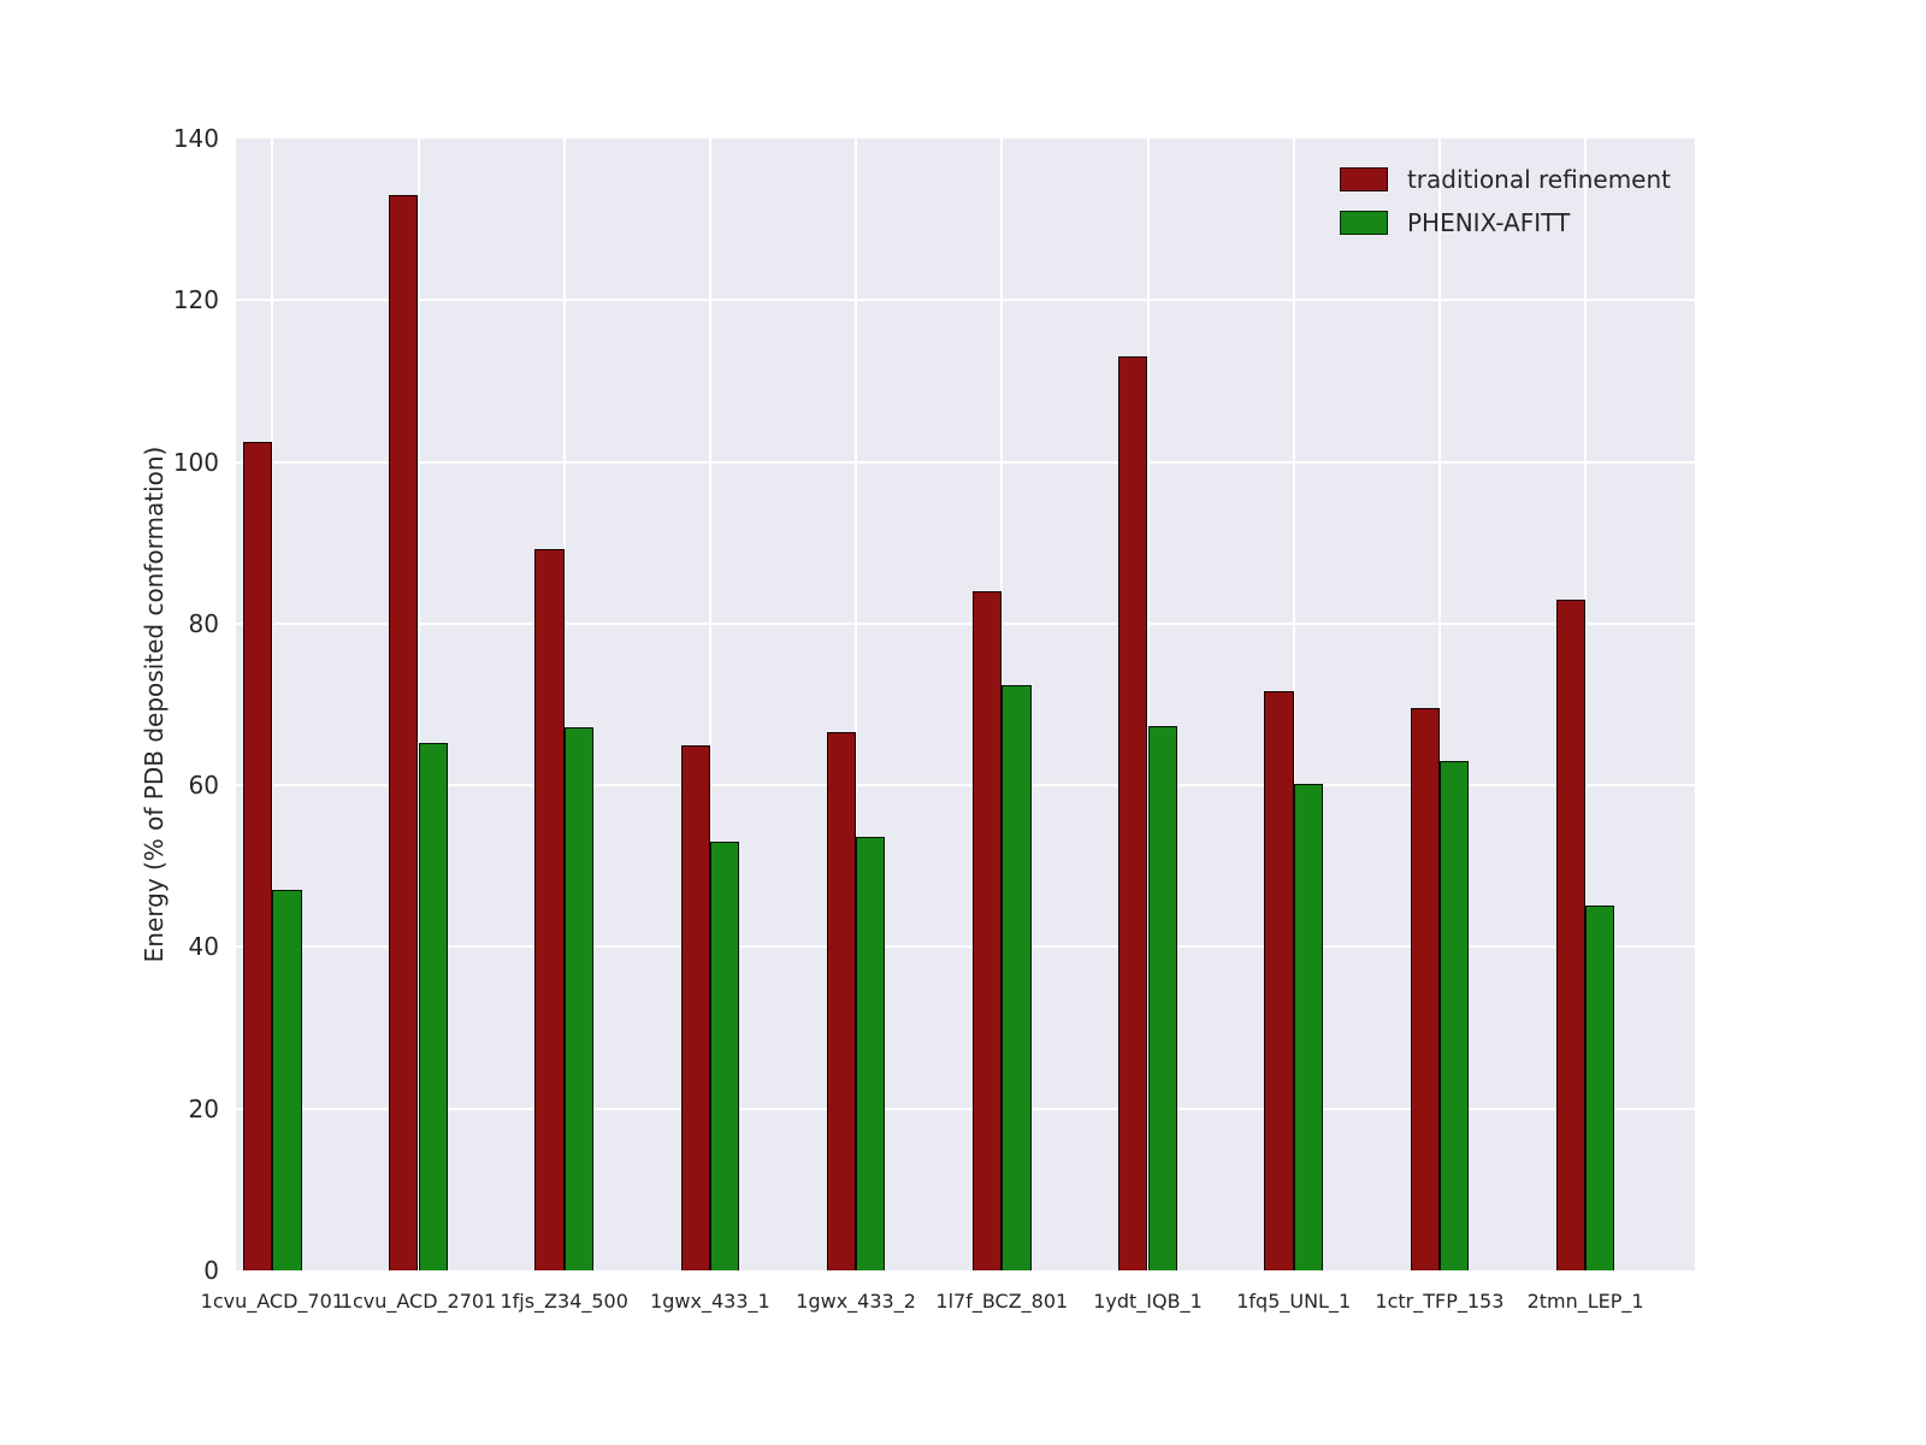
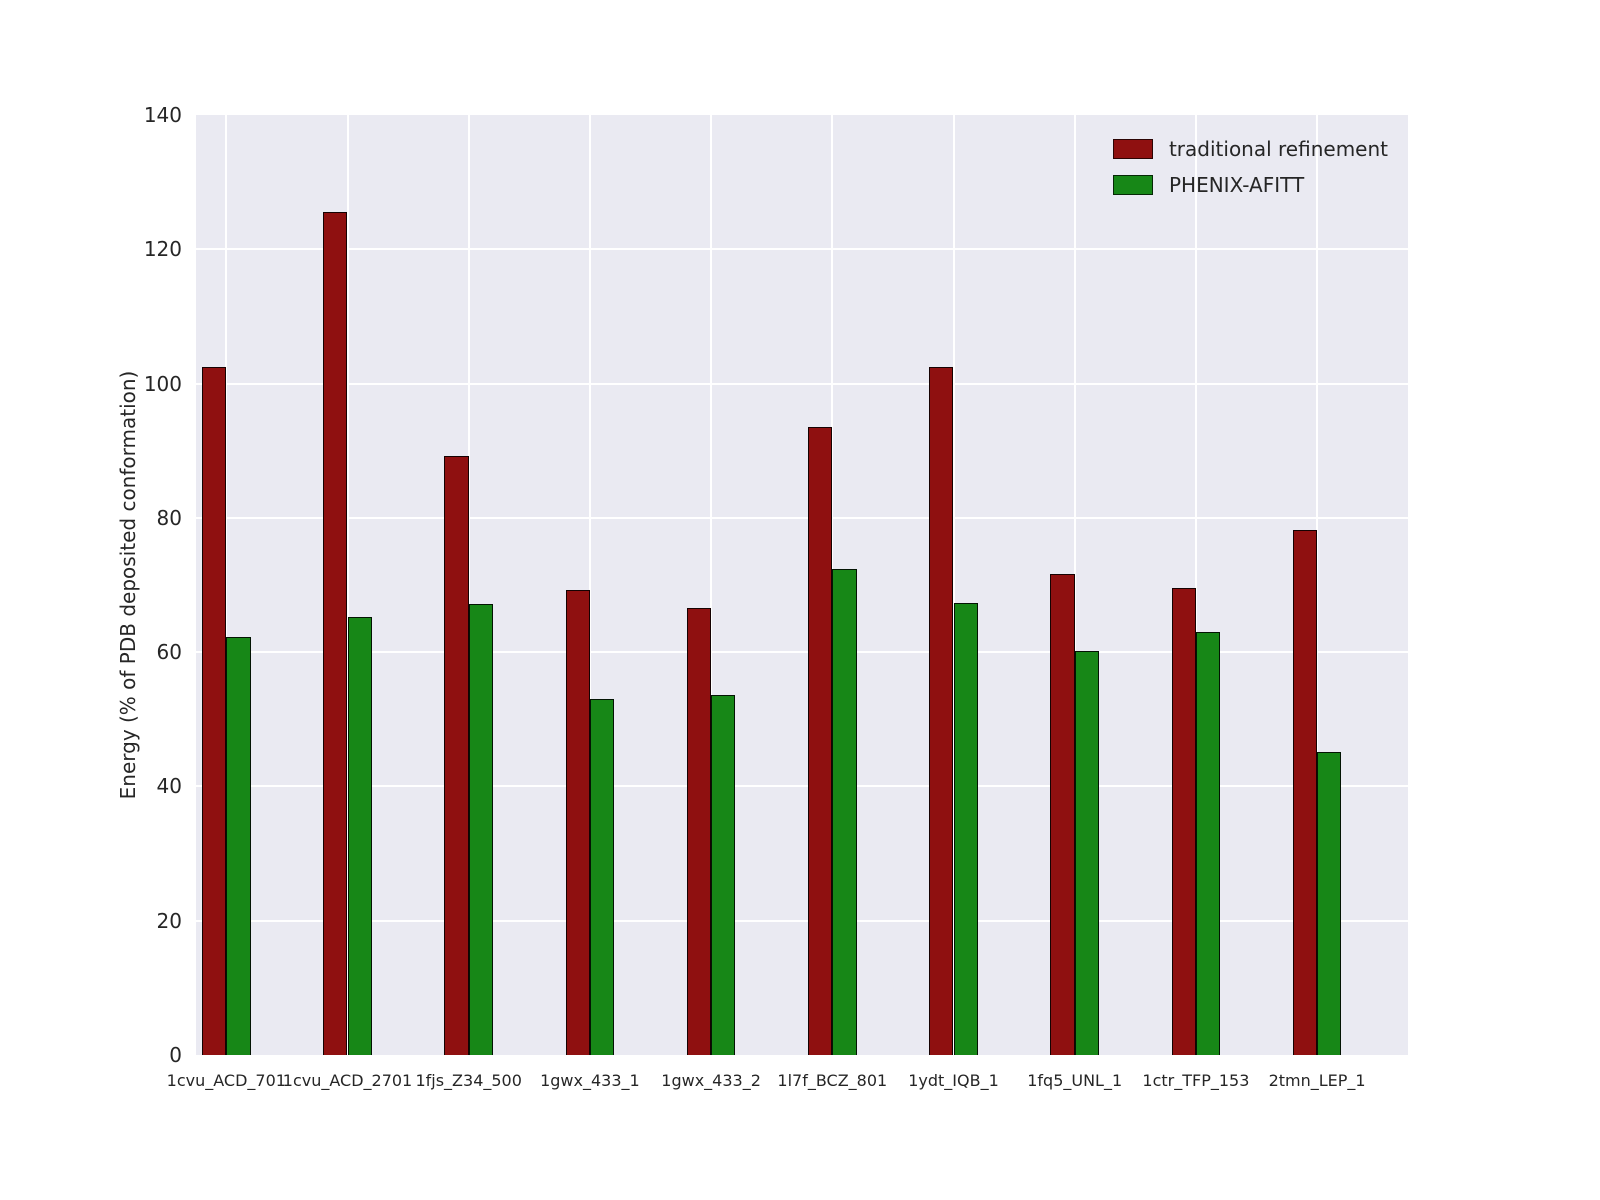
PHENIX-AFITT/1cvu_ACD_701: 47 -> 62
traditional refinement/1cvu_ACD_2701: 133 -> 126
traditional refinement/1gwx_433_1: 65 -> 69
traditional refinement/1l7f_BCZ_801: 84 -> 94
traditional refinement/1ydt_IQB_1: 113 -> 102
traditional refinement/2tmn_LEP_1: 83 -> 78
